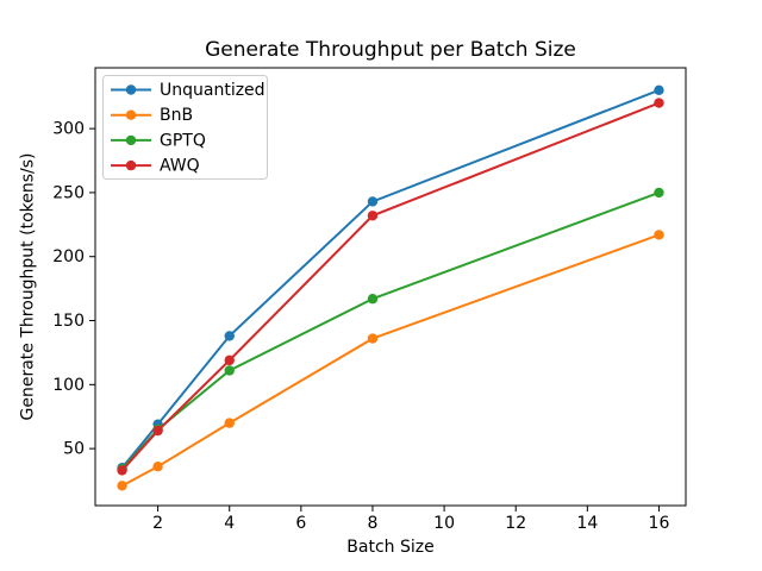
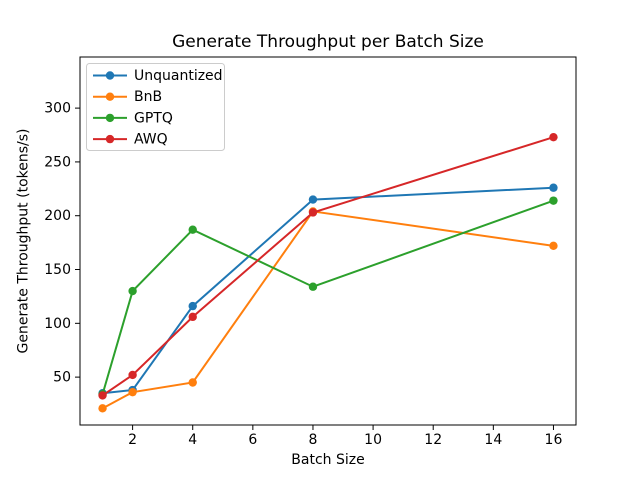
Unquantized/2: 69 -> 38
GPTQ/2: 65 -> 130
AWQ/2: 64 -> 52
Unquantized/4: 138 -> 116
BnB/4: 70 -> 45
GPTQ/4: 111 -> 187
AWQ/4: 119 -> 106
Unquantized/8: 243 -> 215
BnB/8: 136 -> 204
GPTQ/8: 167 -> 134
AWQ/8: 232 -> 203
Unquantized/16: 330 -> 226
BnB/16: 217 -> 172
GPTQ/16: 250 -> 214
AWQ/16: 320 -> 273
